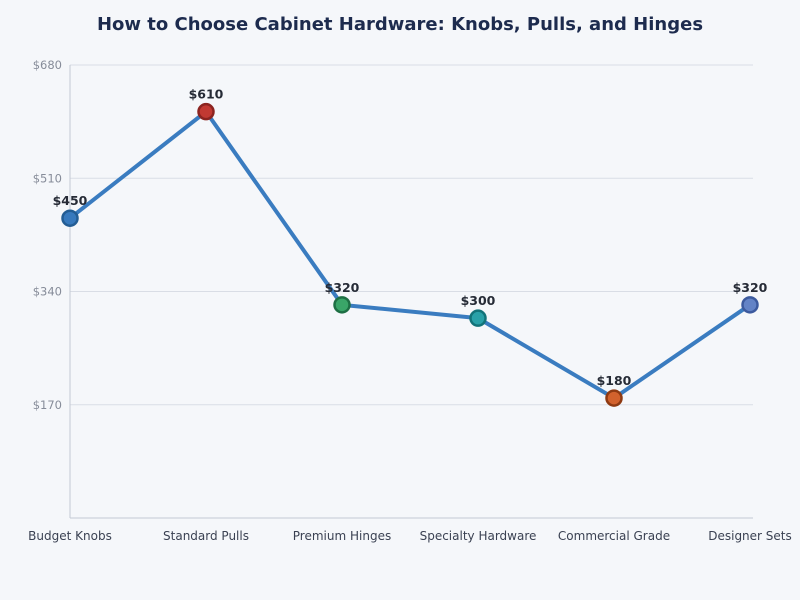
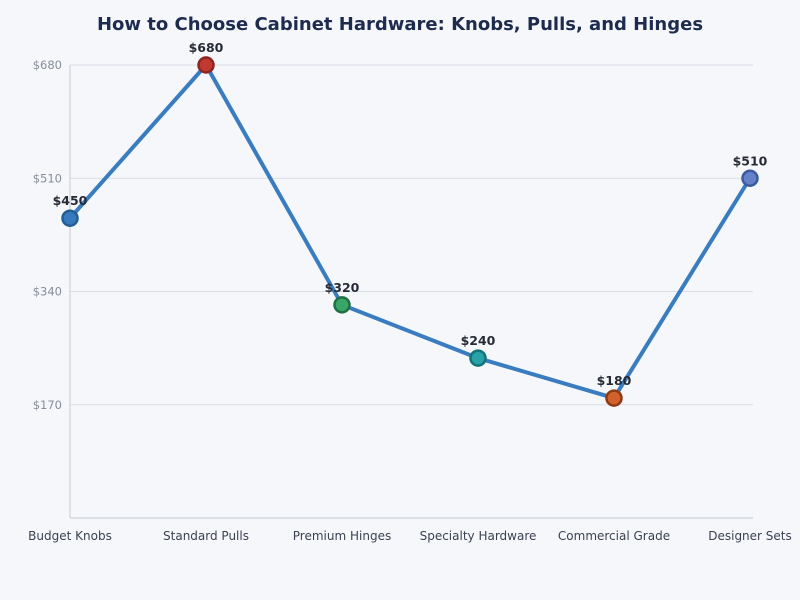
Standard Pulls: $610 -> $680
Specialty Hardware: $300 -> $240
Designer Sets: $320 -> $510
